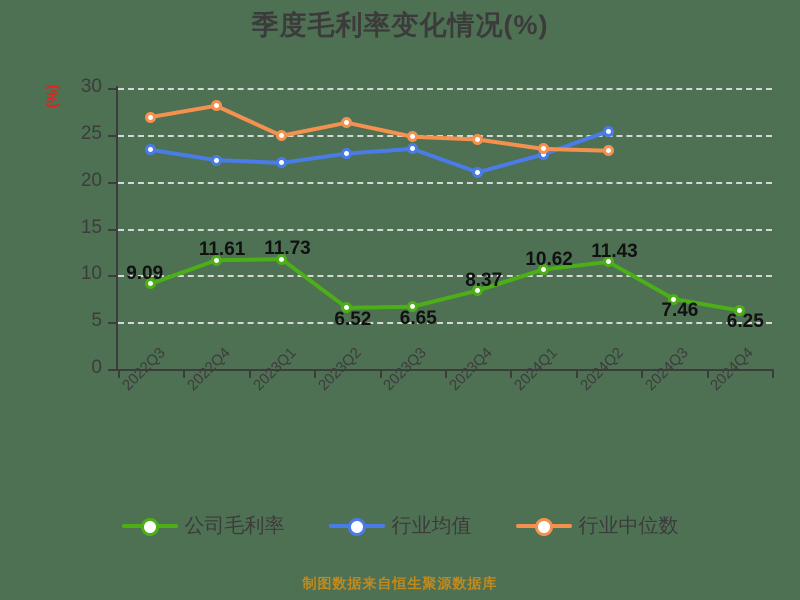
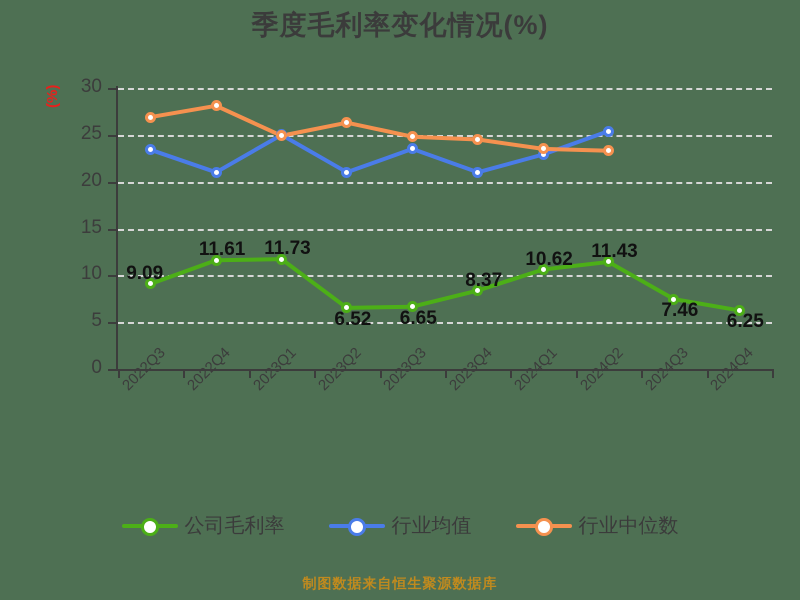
行业均值/2022Q4: 22 -> 21
行业均值/2023Q1: 22 -> 25
行业均值/2023Q2: 23 -> 21
